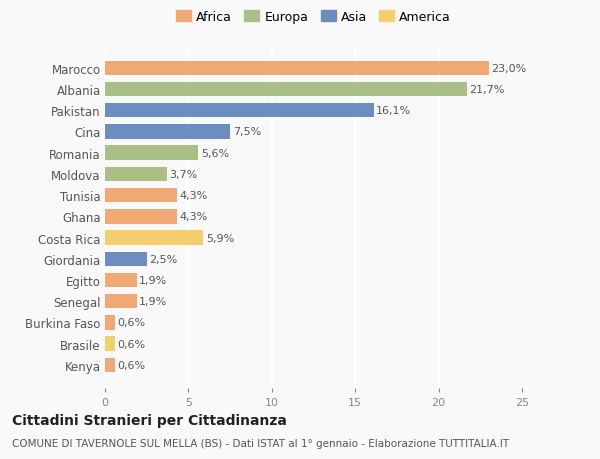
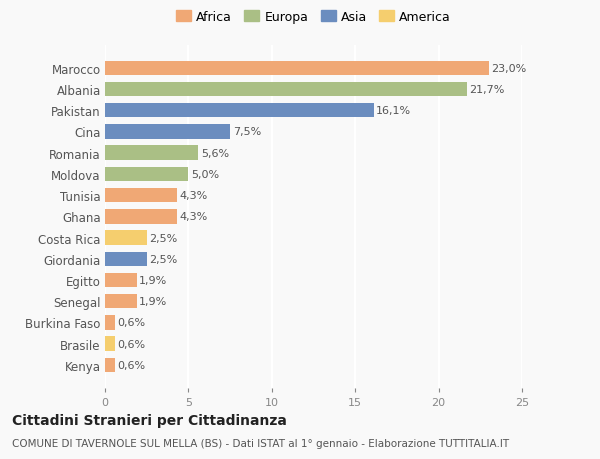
Moldova: 3,7% -> 5,0%
Costa Rica: 5,9% -> 2,5%
